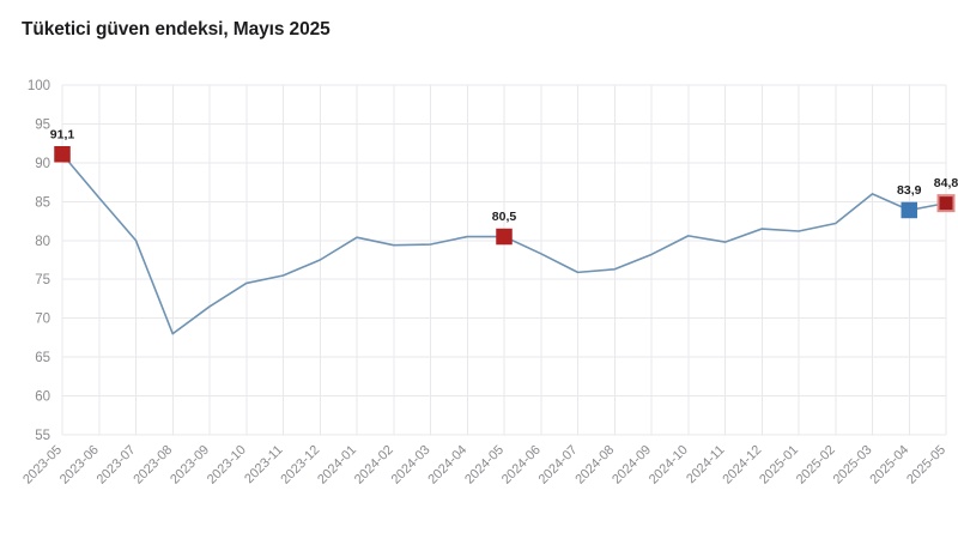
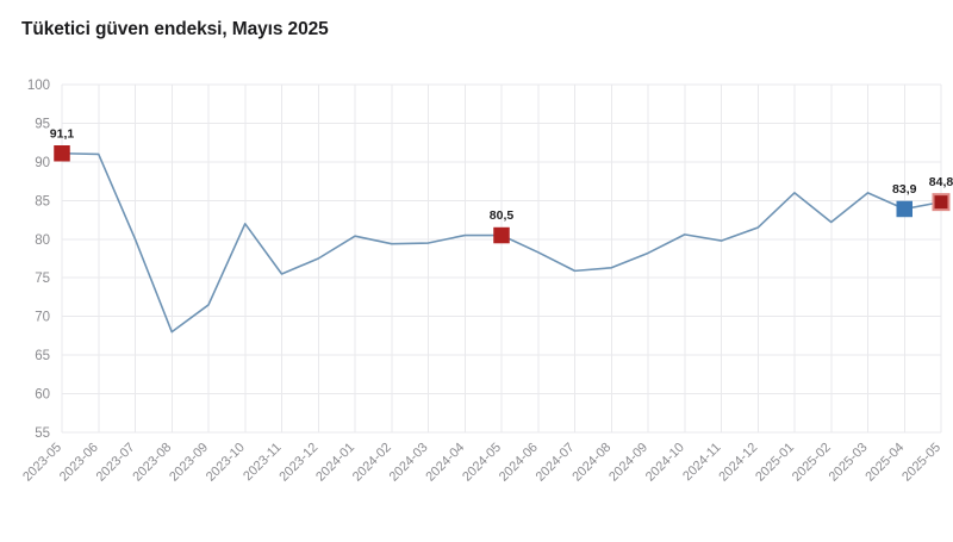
2023-06: 86 -> 91
2023-10: 74 -> 82
2025-01: 81 -> 86
